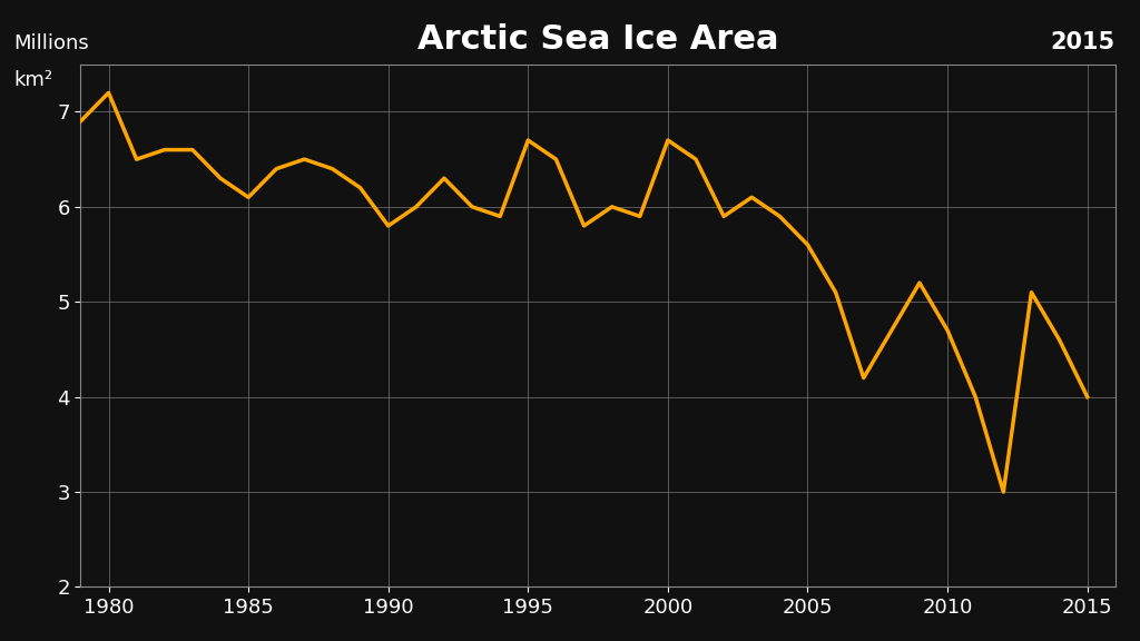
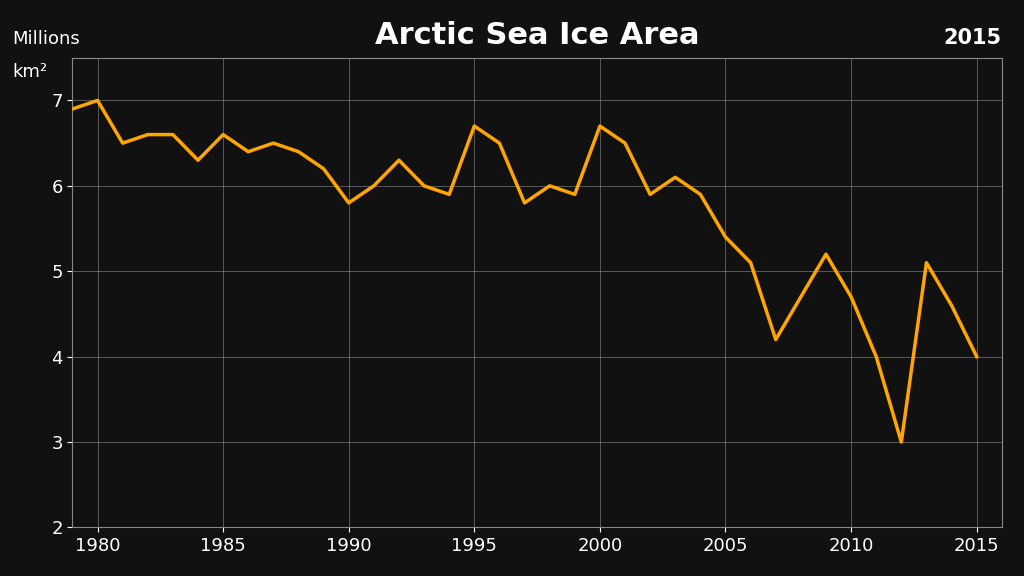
1980: 7.2 -> 7.0
1985: 6.1 -> 6.6
2005: 5.6 -> 5.4
